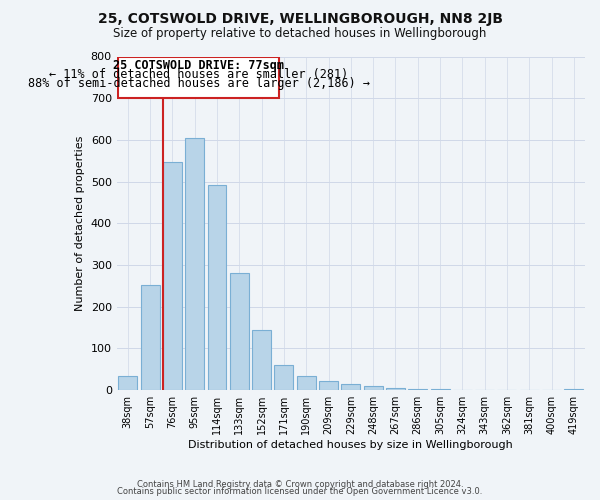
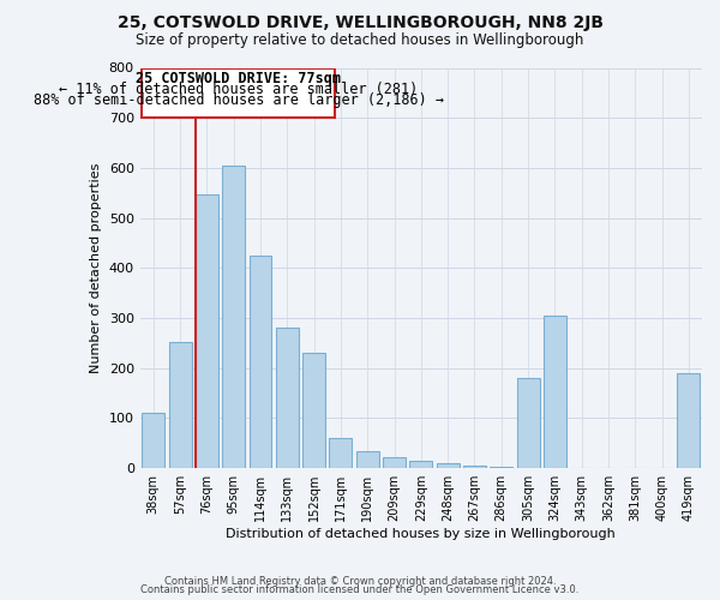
38sqm: 35 -> 110
114sqm: 492 -> 425
152sqm: 145 -> 230
305sqm: 2 -> 180
324sqm: 1 -> 305
419sqm: 2 -> 190
